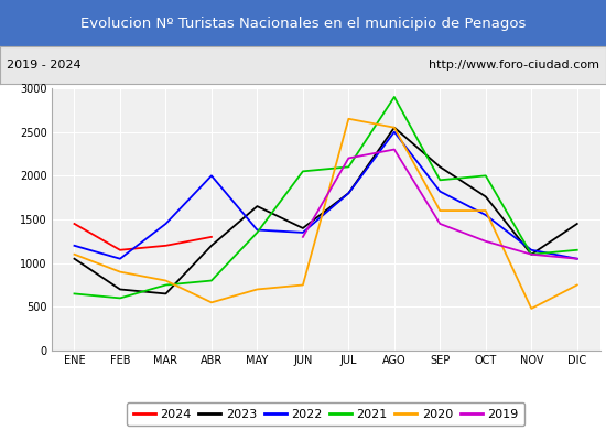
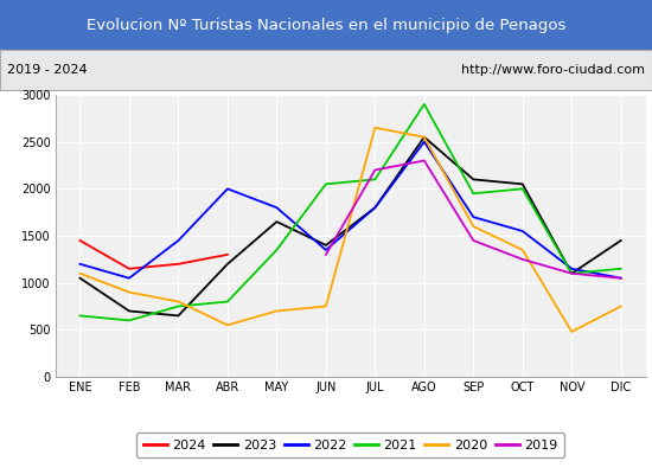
2022/MAY: 1380 -> 1800
2022/SEP: 1820 -> 1700
2023/OCT: 1760 -> 2050
2020/OCT: 1600 -> 1350
